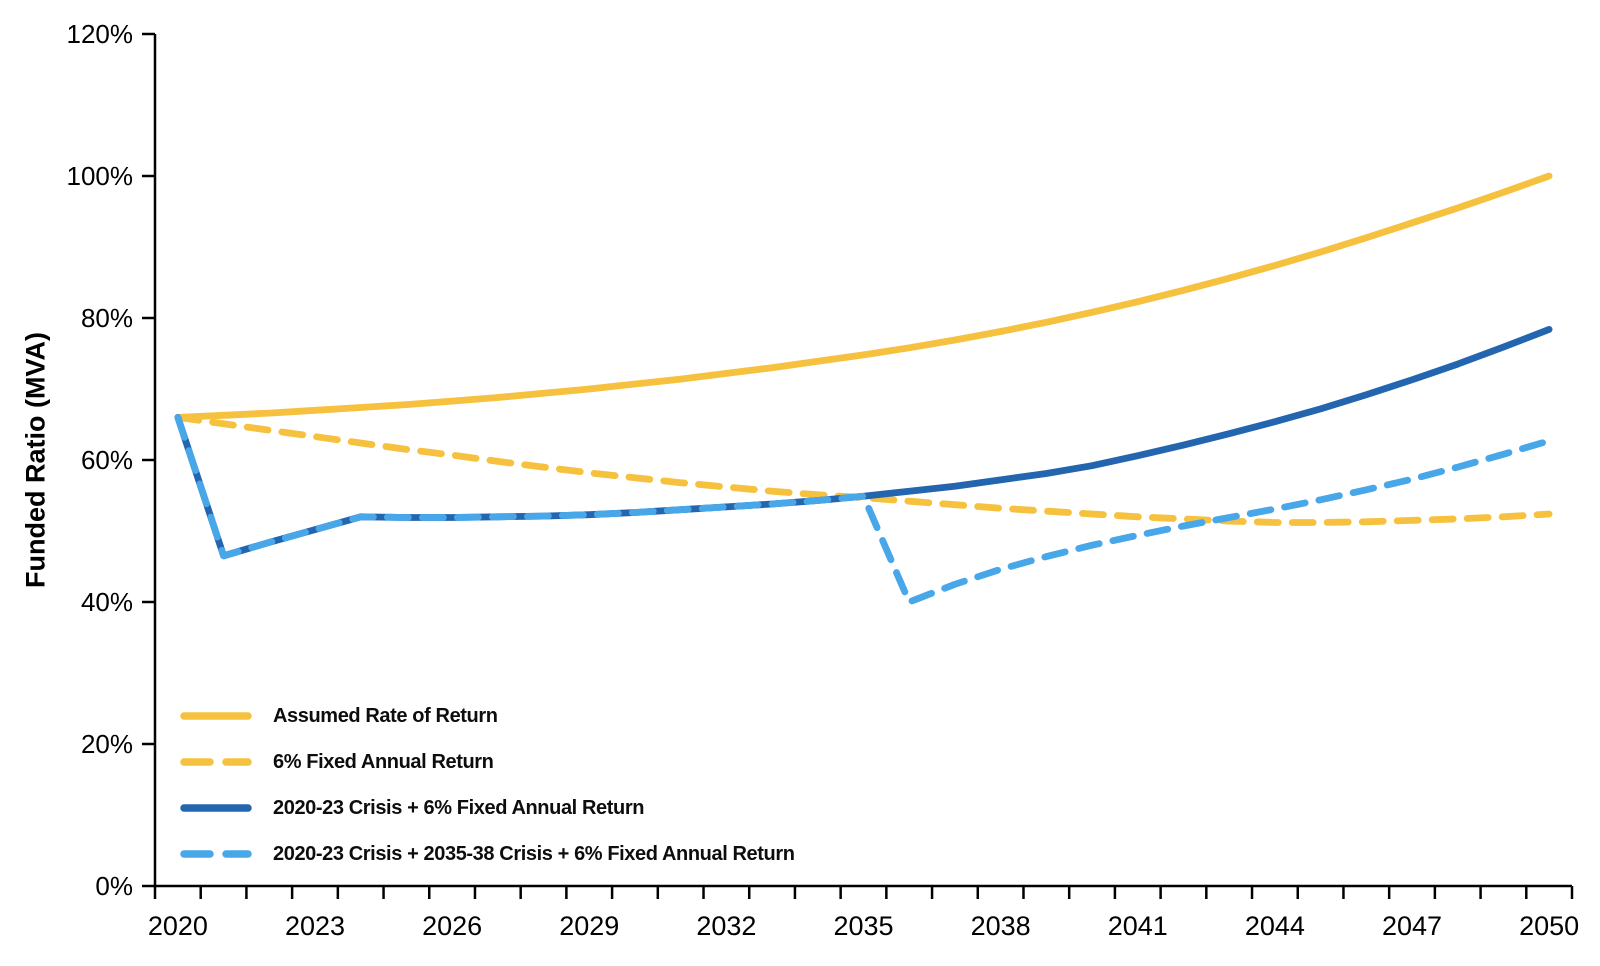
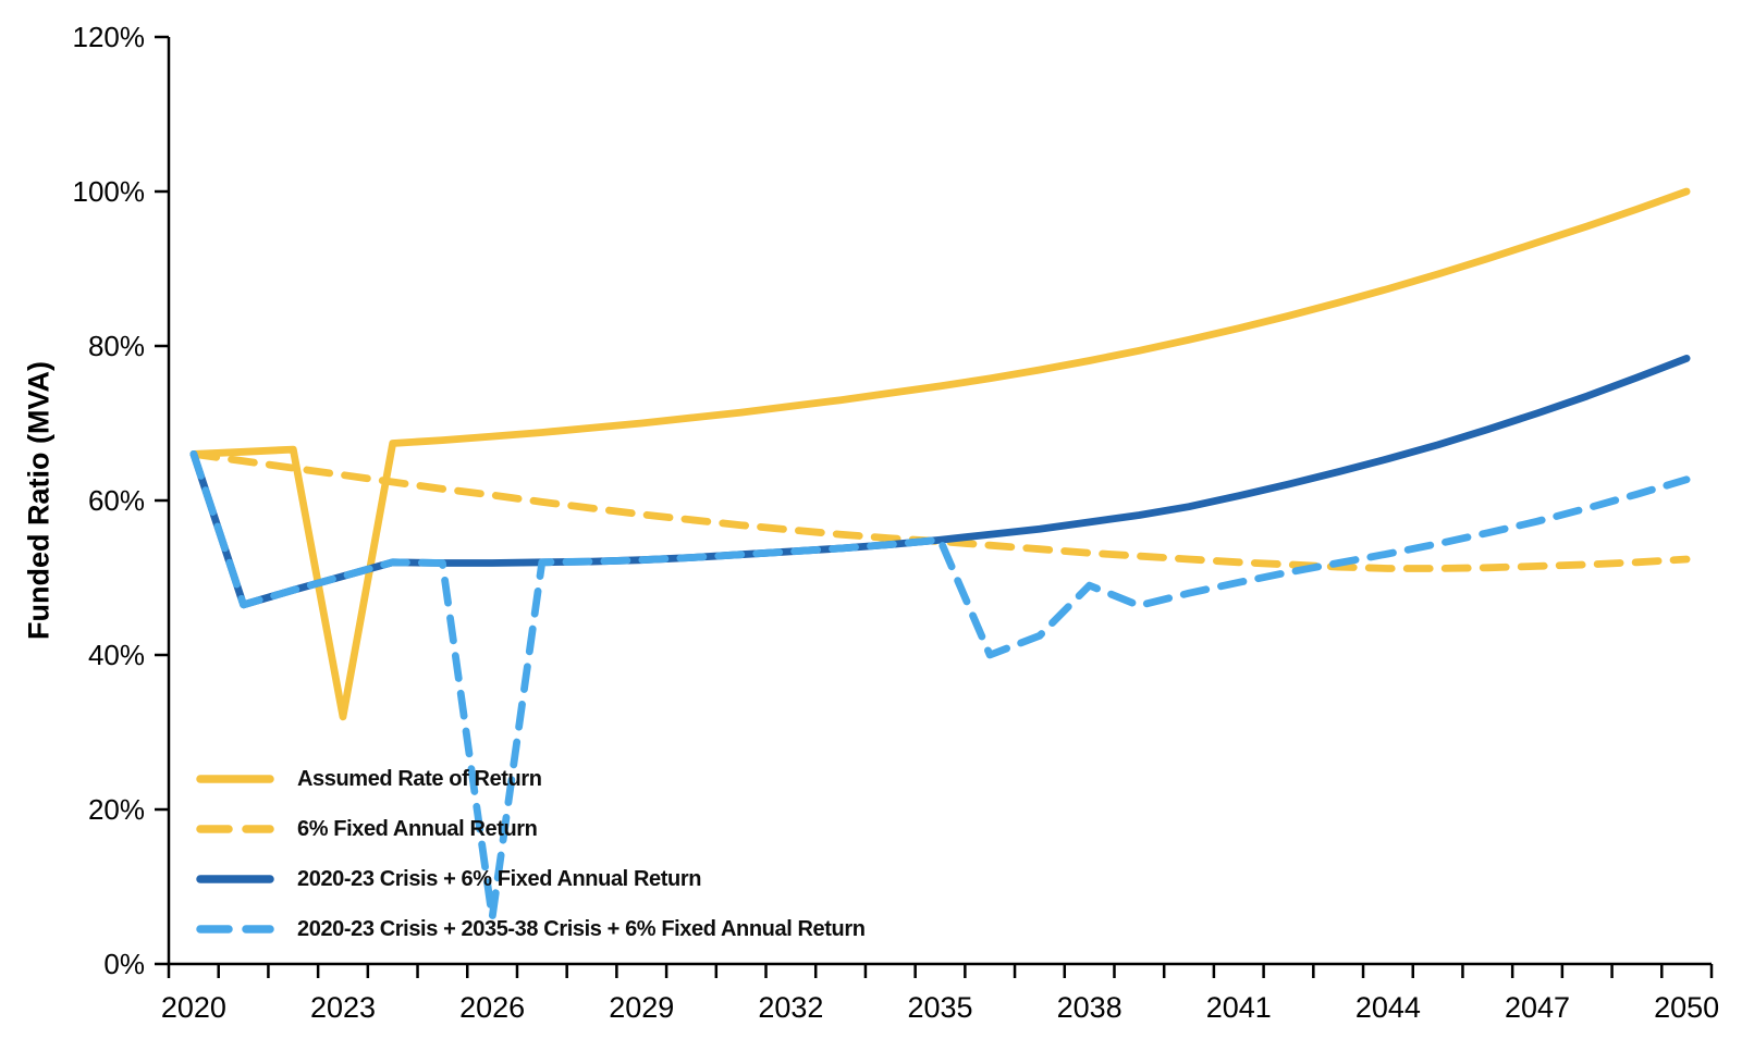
Assumed Rate of Return/2023: 67% -> 32%
2020-23 Crisis + 2035-38 Crisis + 6% Fixed Annual Return/2026: 52% -> 6%
2020-23 Crisis + 2035-38 Crisis + 6% Fixed Annual Return/2038: 45% -> 49%
